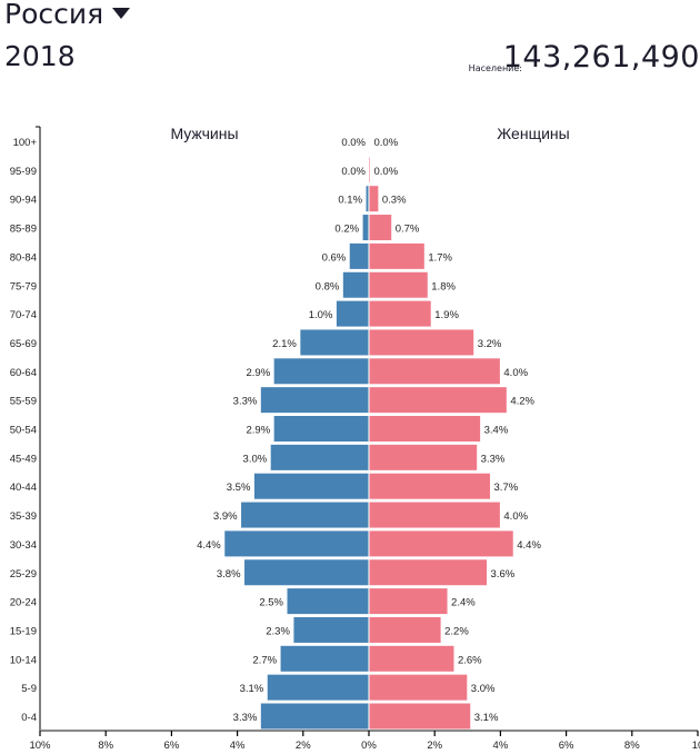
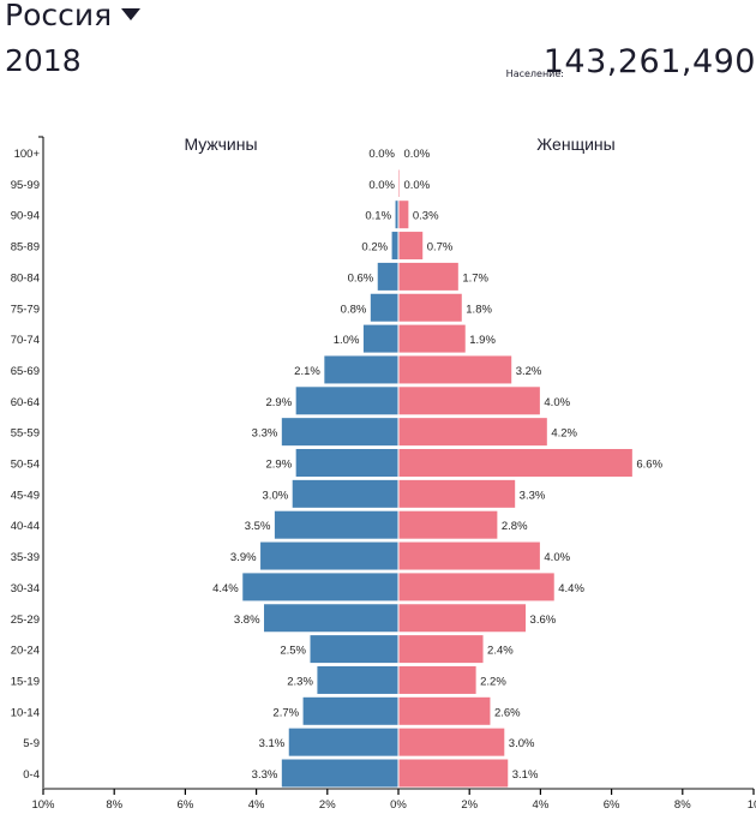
Женщины/50-54: 3.4% -> 6.6%
Женщины/40-44: 3.7% -> 2.8%
